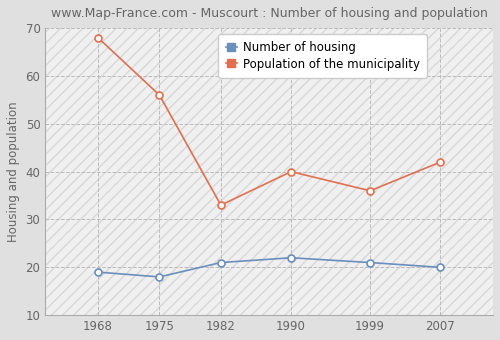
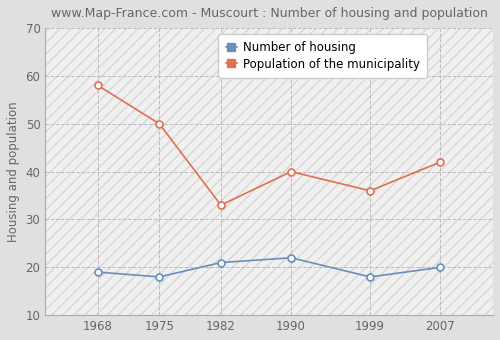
Population of the municipality/1968: 68 -> 58
Population of the municipality/1975: 56 -> 50
Number of housing/1999: 21 -> 18
